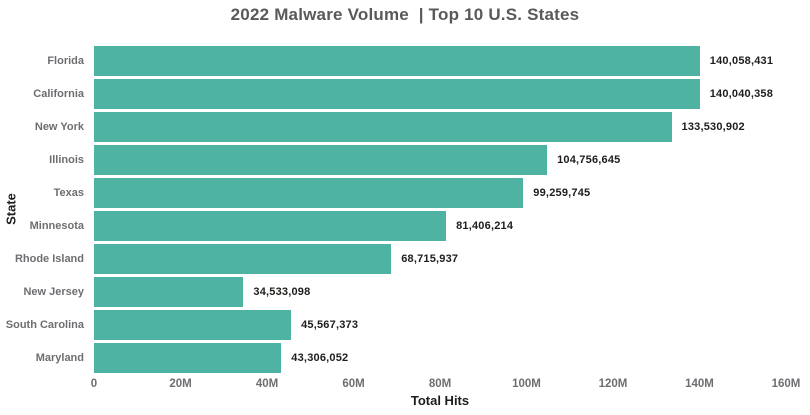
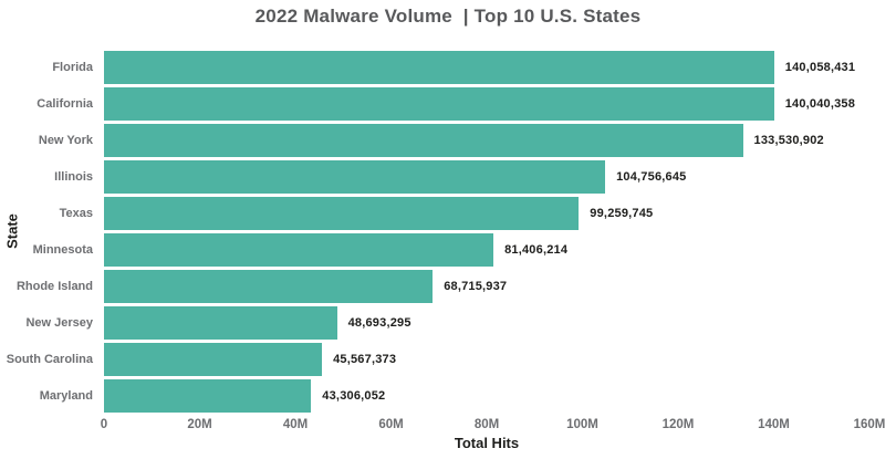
New Jersey: 34,533,098 -> 48,693,295
